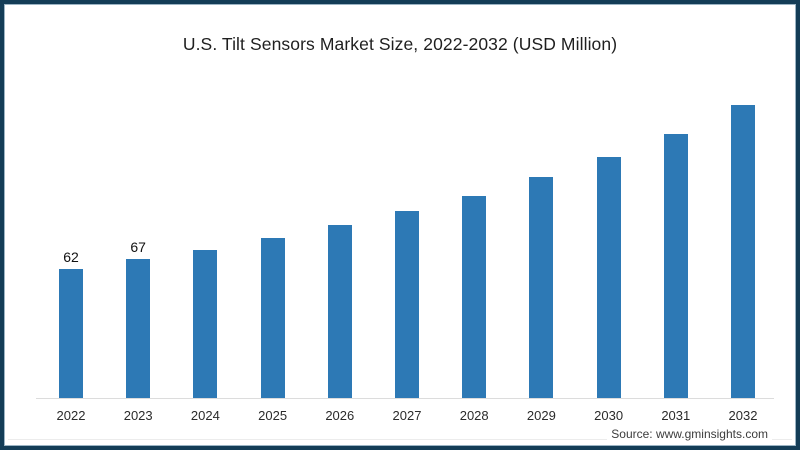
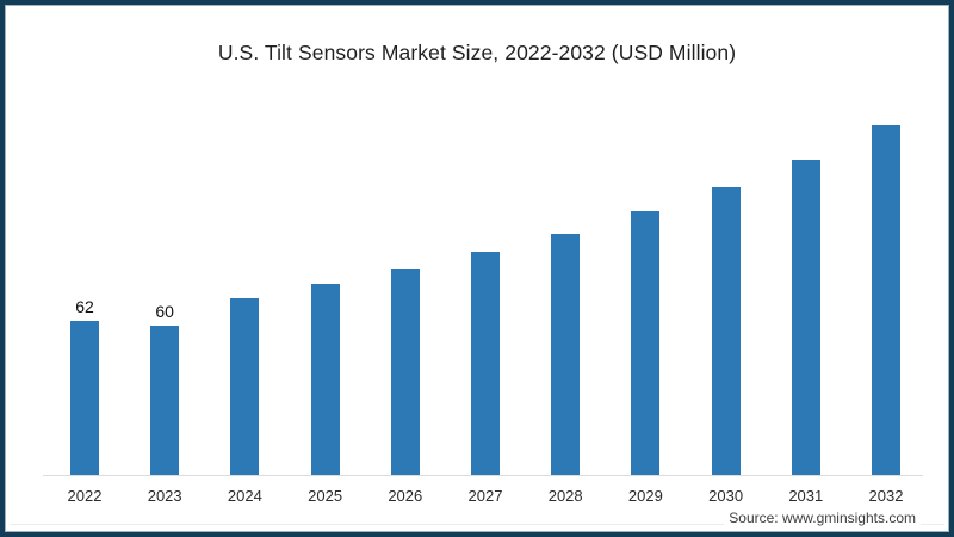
2023: 67 -> 60
